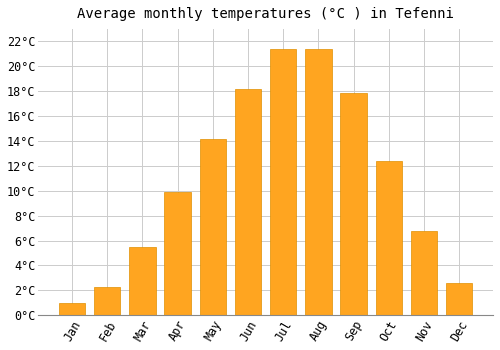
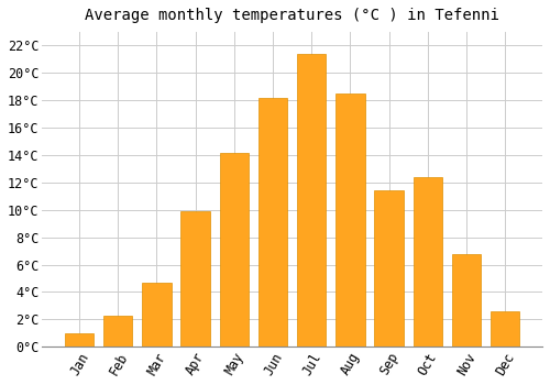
Mar: 5.5°C -> 4.7°C
Aug: 21.4°C -> 18.5°C
Sep: 17.9°C -> 11.4°C
